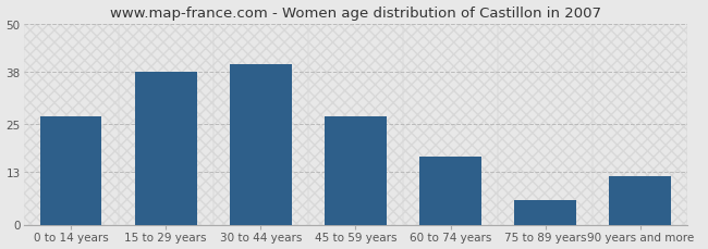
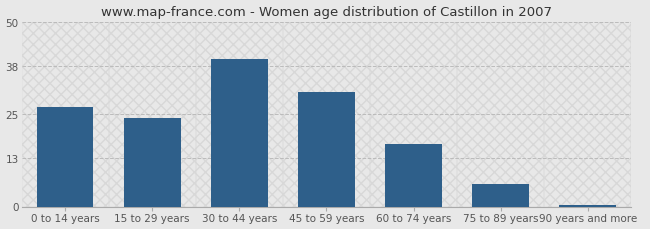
15 to 29 years: 38.0 -> 24.0
45 to 59 years: 27.0 -> 31.0
90 years and more: 12.0 -> 0.5
